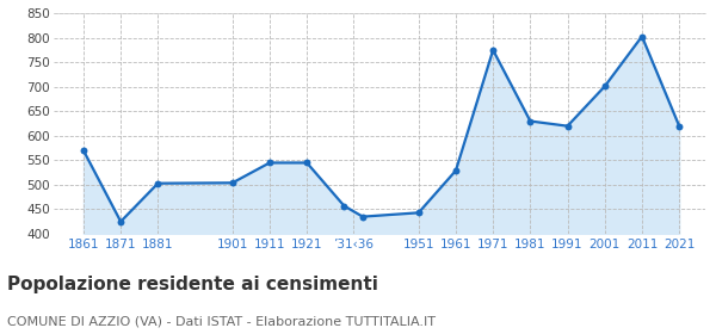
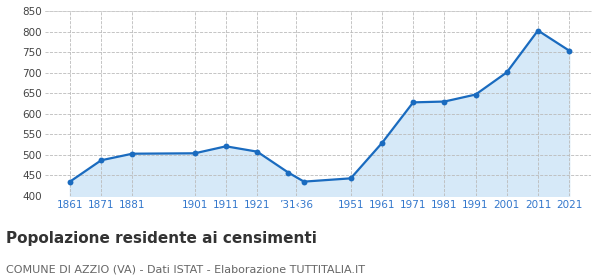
1861: 570 -> 435
1871: 425 -> 487
1911: 545 -> 521
1921: 545 -> 508
1971: 775 -> 628
1991: 620 -> 647
2021: 620 -> 754
